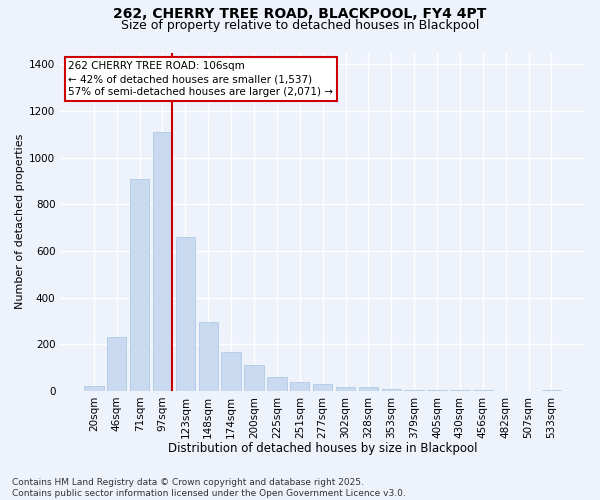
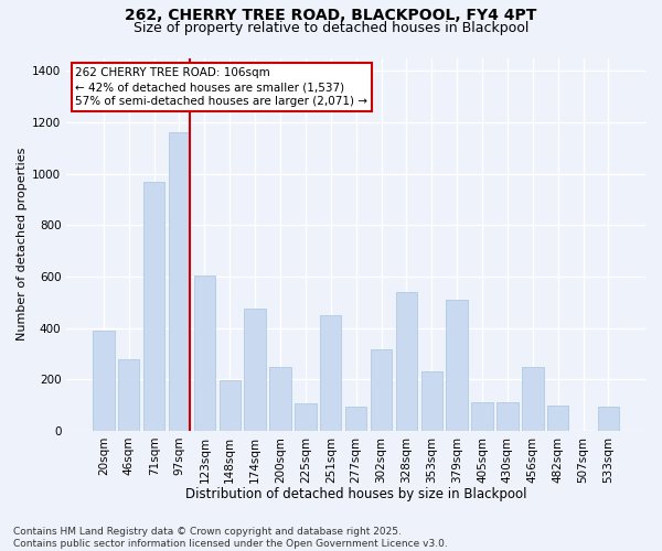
20sqm: 20 -> 390
46sqm: 230 -> 280
71sqm: 910 -> 970
97sqm: 1110 -> 1160
123sqm: 660 -> 605
148sqm: 295 -> 195
174sqm: 165 -> 475
200sqm: 110 -> 250
225sqm: 60 -> 105
251sqm: 40 -> 450
277sqm: 30 -> 95
302sqm: 15 -> 315
328sqm: 15 -> 540
353sqm: 10 -> 230
379sqm: 5 -> 510
405sqm: 5 -> 110
430sqm: 3 -> 110
456sqm: 2 -> 250
482sqm: 1 -> 100
533sqm: 2 -> 95
